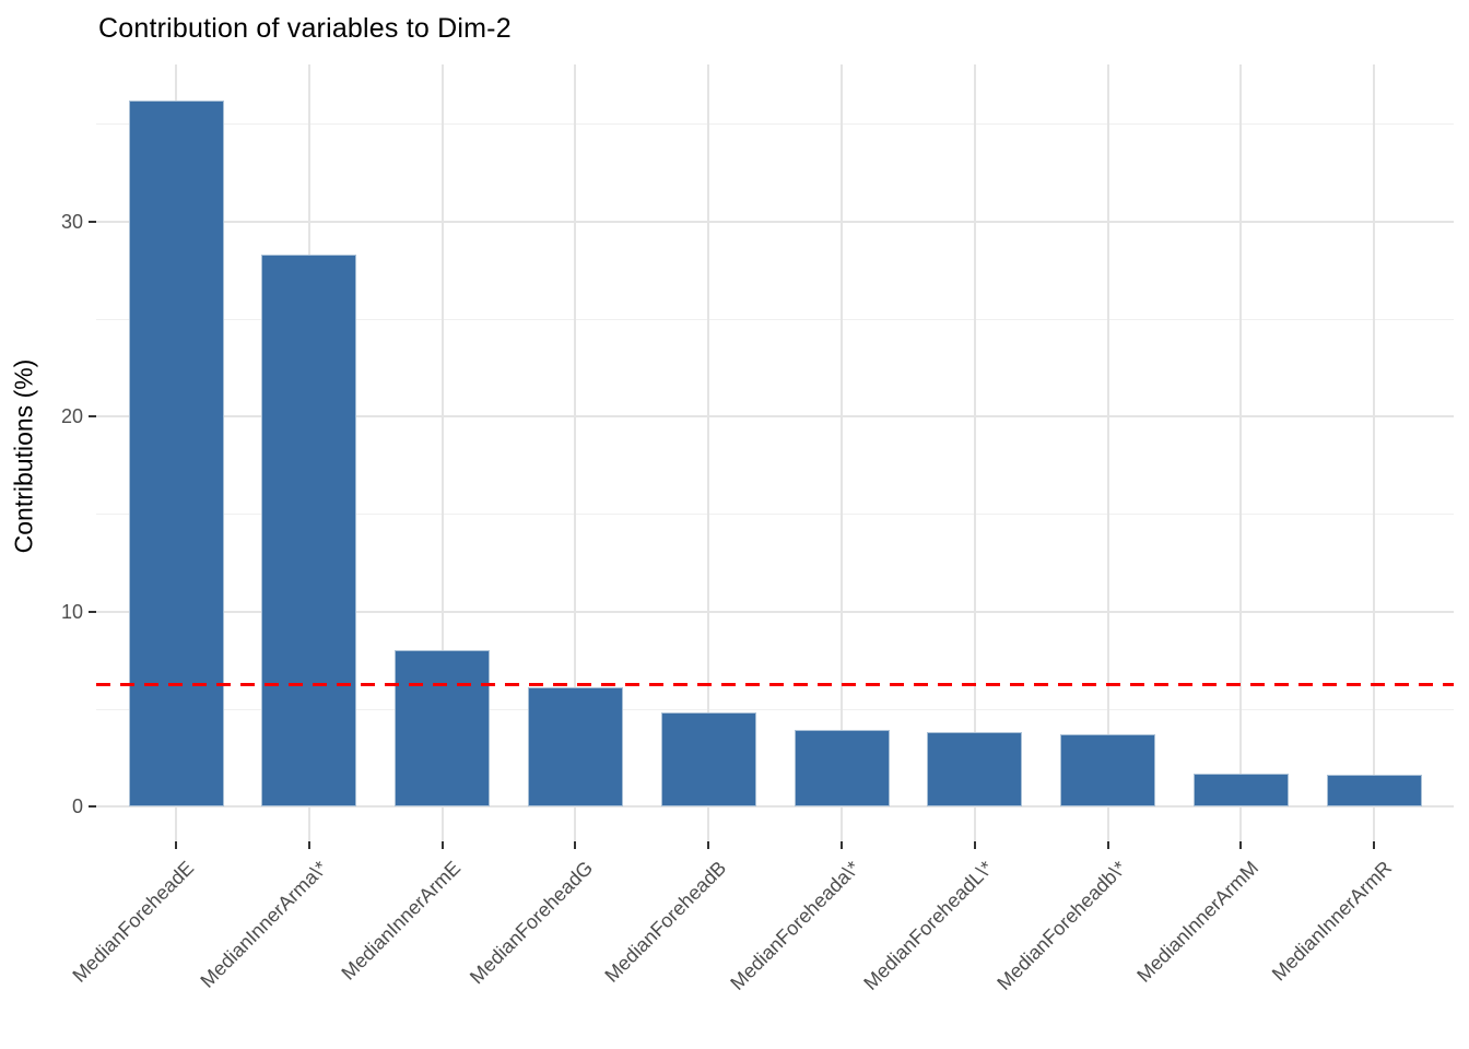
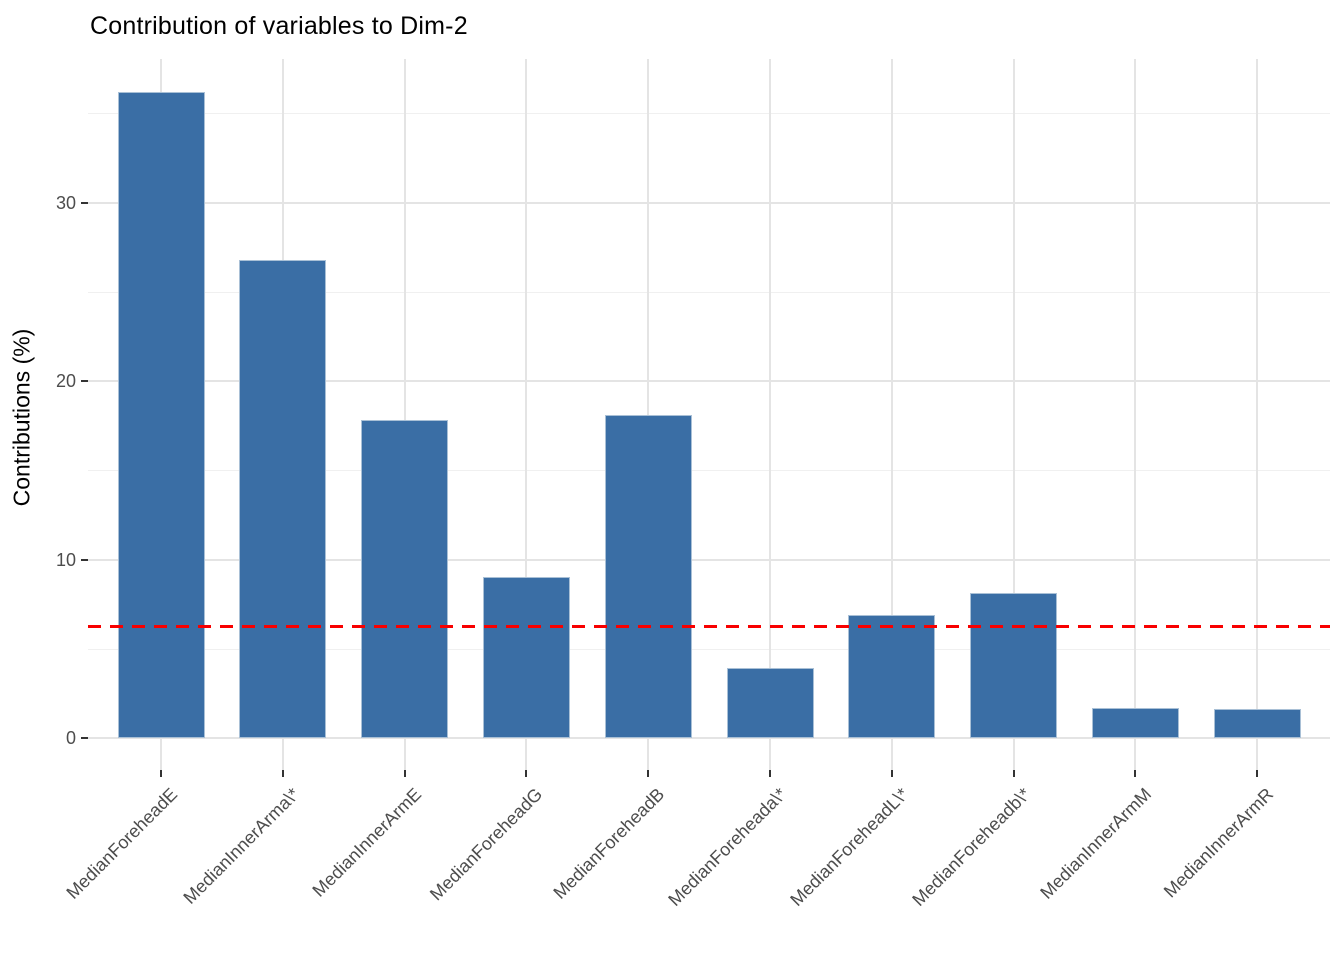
MedianInnerArma\*: 28.3 -> 26.8
MedianInnerArmE: 8.0 -> 17.8
MedianForeheadG: 6.1 -> 9.0
MedianForeheadB: 4.8 -> 18.1
MedianForeheadL\*: 3.8 -> 6.9
MedianForeheadb\*: 3.7 -> 8.1
